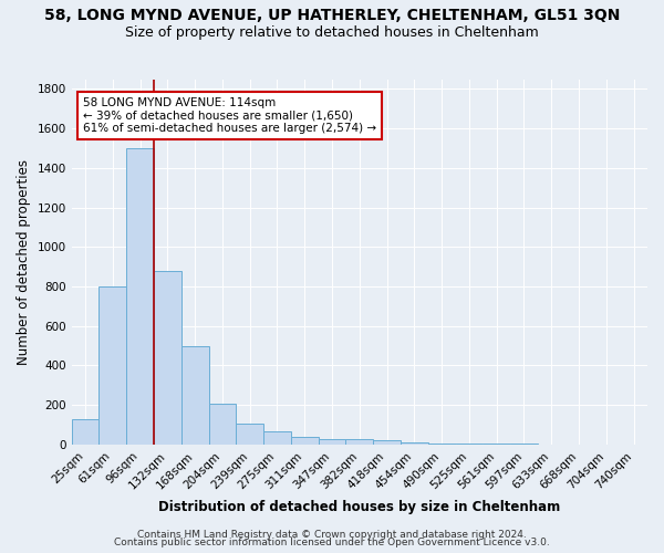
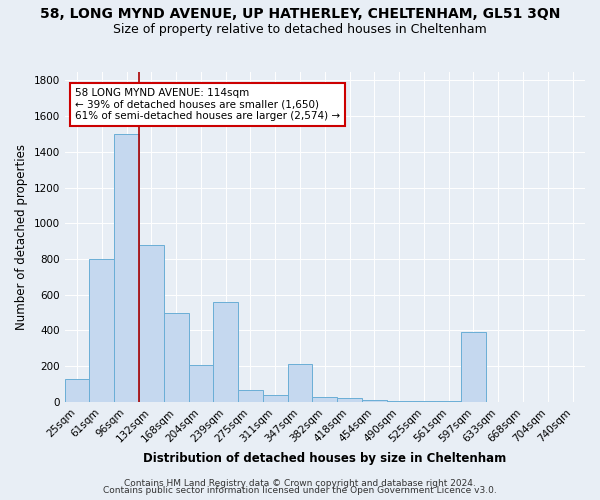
239sqm: 100 -> 560
347sqm: 30 -> 210
597sqm: 0 -> 390
